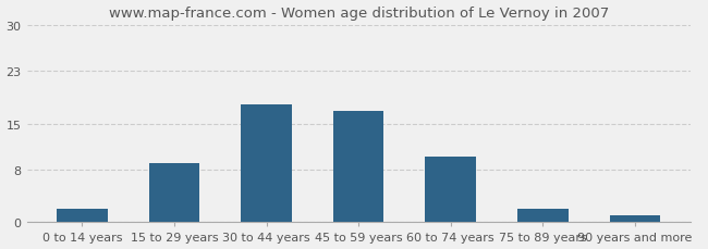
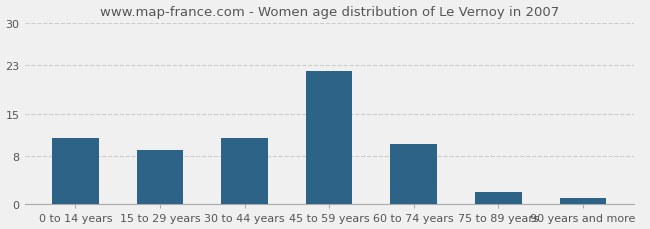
0 to 14 years: 2 -> 11
30 to 44 years: 18 -> 11
45 to 59 years: 17 -> 22
